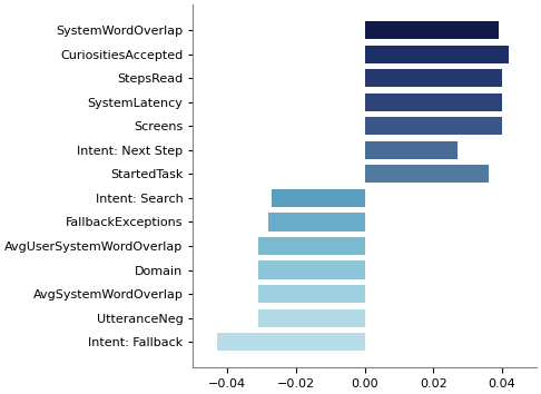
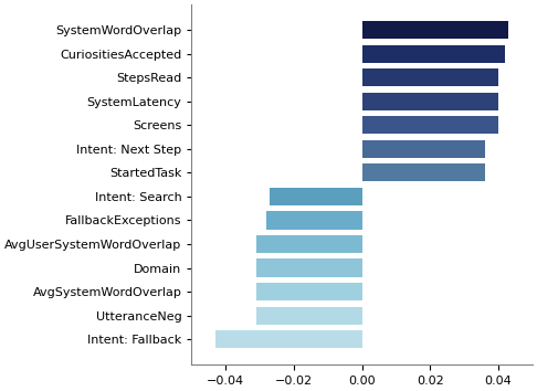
SystemWordOverlap: 0.039 -> 0.043
Intent: Next Step: 0.027 -> 0.036
